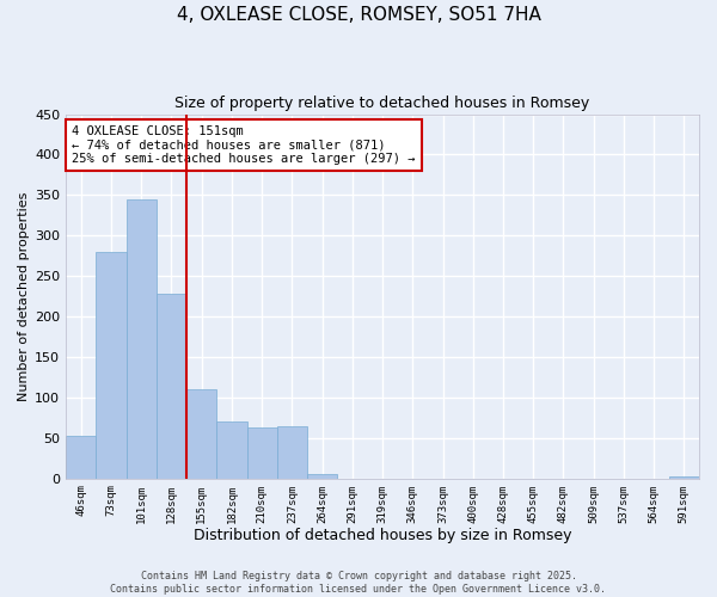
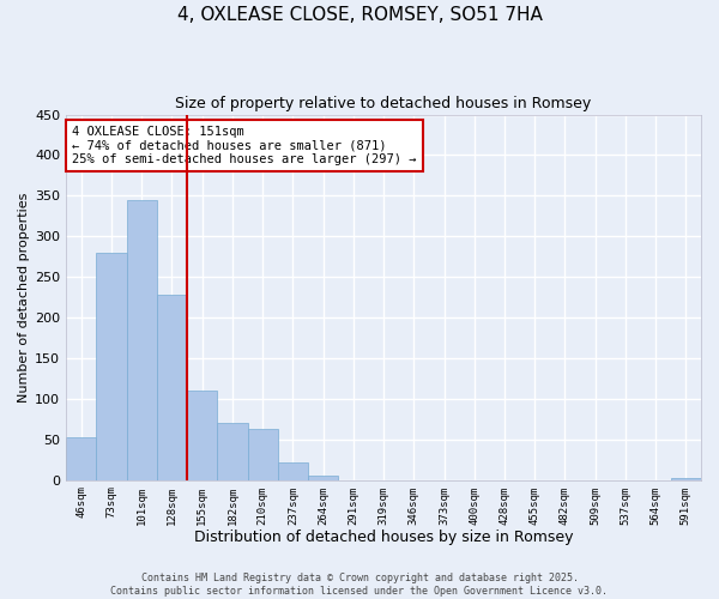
237sqm: 64 -> 22
